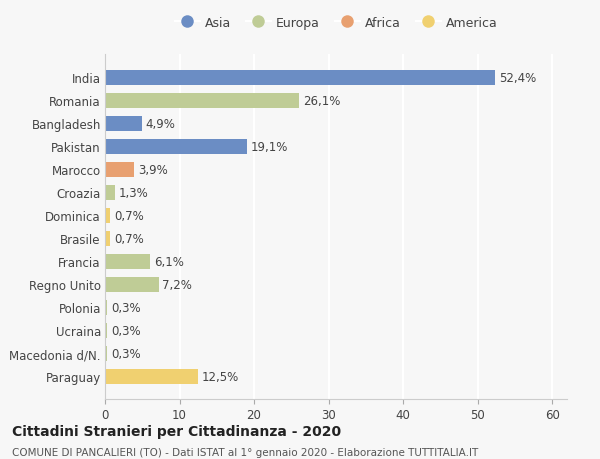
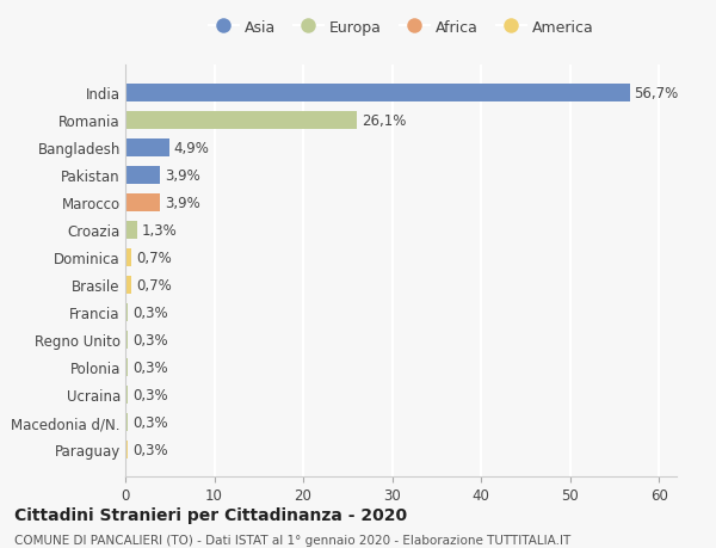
India: 52,4% -> 56,7%
Pakistan: 19,1% -> 3,9%
Francia: 6,1% -> 0,3%
Regno Unito: 7,2% -> 0,3%
Paraguay: 12,5% -> 0,3%
